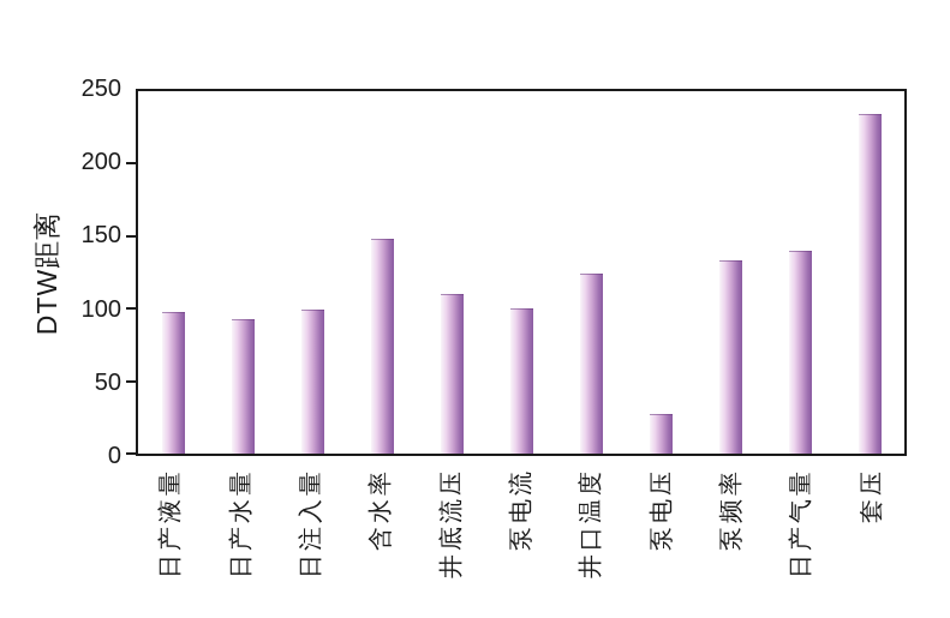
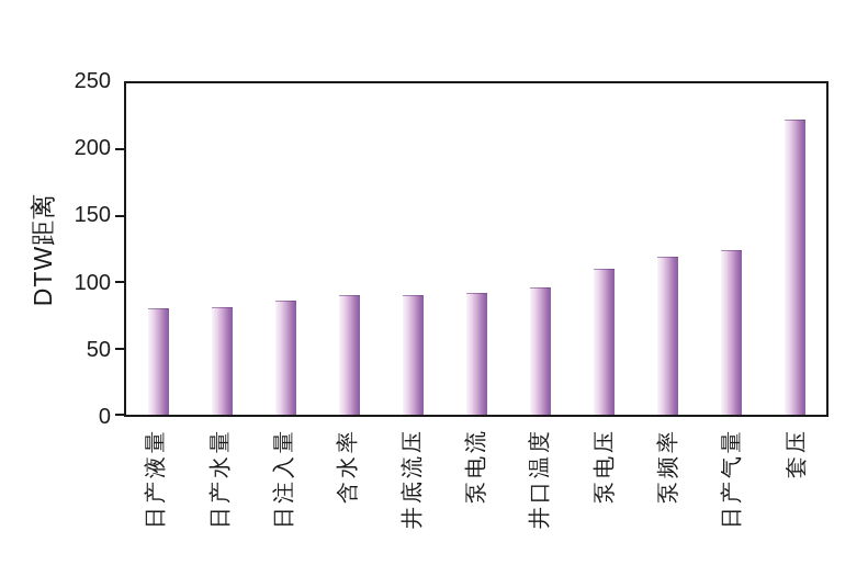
日产液量: 98 -> 80
日产水量: 93 -> 81
日注入量: 99 -> 86
含水率: 148 -> 90
井底流压: 110 -> 90
泵电流: 100 -> 92
井口温度: 124 -> 96
泵电压: 27 -> 110
泵频率: 133 -> 119
日产气量: 140 -> 124
套压: 234 -> 223
